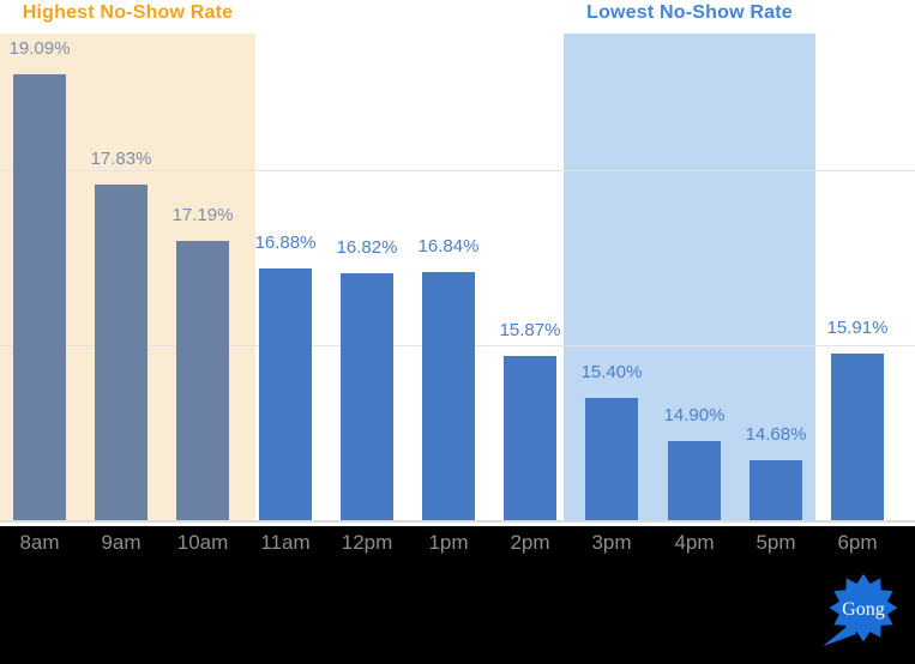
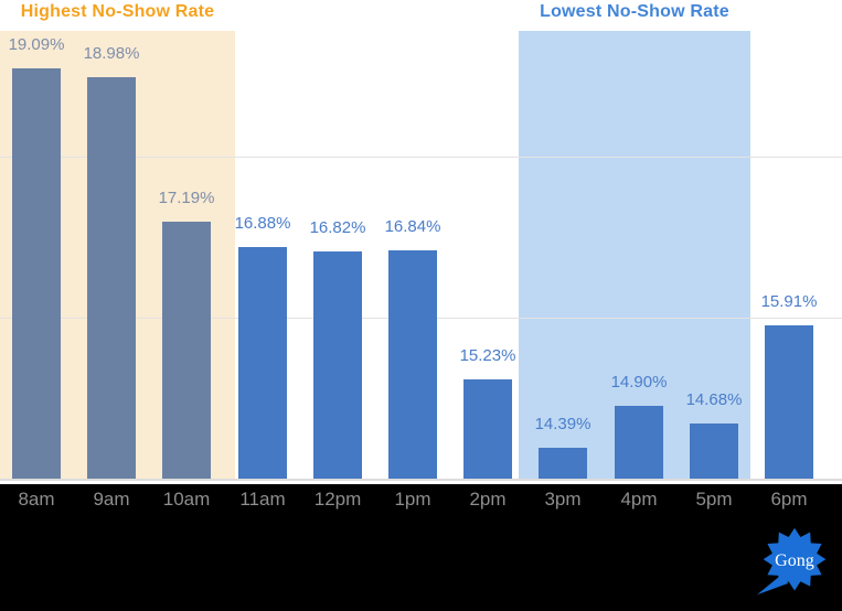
9am: 17.83% -> 18.98%
2pm: 15.87% -> 15.23%
3pm: 15.40% -> 14.39%
